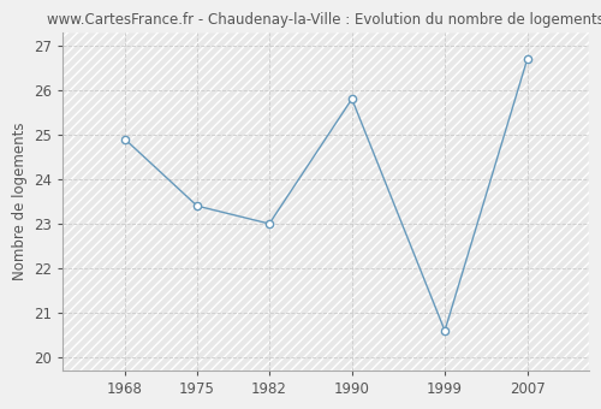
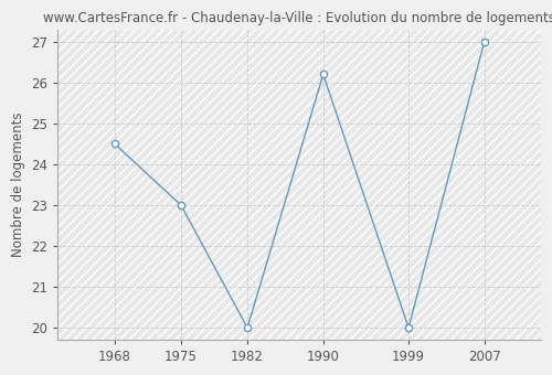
1968: 24.9 -> 24.5
1975: 23.4 -> 23.0
1982: 23.0 -> 20.0
1990: 25.8 -> 26.2
1999: 20.6 -> 20.0
2007: 26.7 -> 27.0
